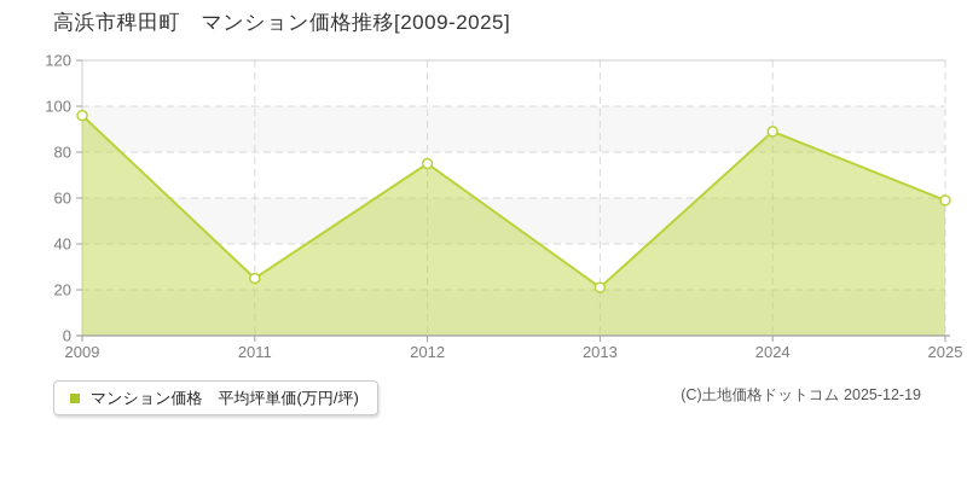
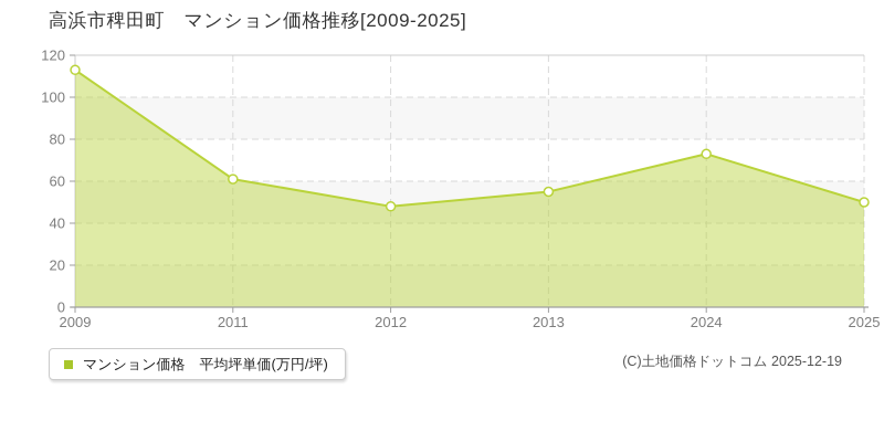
2009: 96 -> 113
2011: 25 -> 61
2012: 75 -> 48
2013: 21 -> 55
2024: 89 -> 73
2025: 59 -> 50
